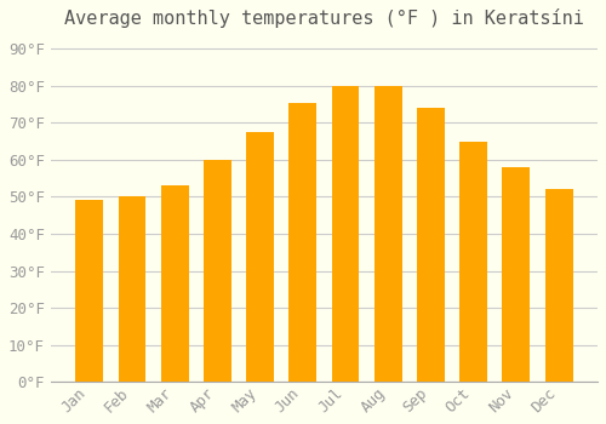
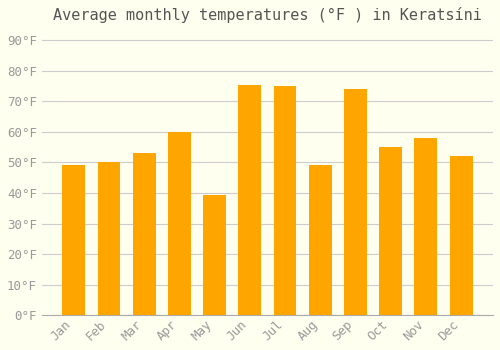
May: 67.5°F -> 39.5°F
Jul: 80.0°F -> 75.0°F
Aug: 80.0°F -> 49.0°F
Oct: 65.0°F -> 55.0°F
